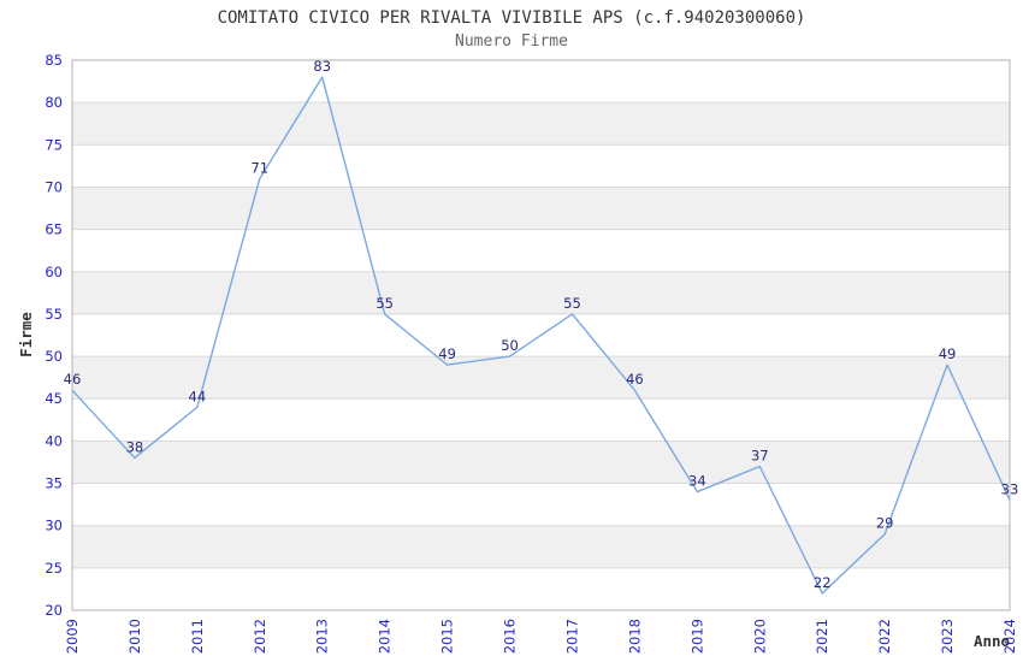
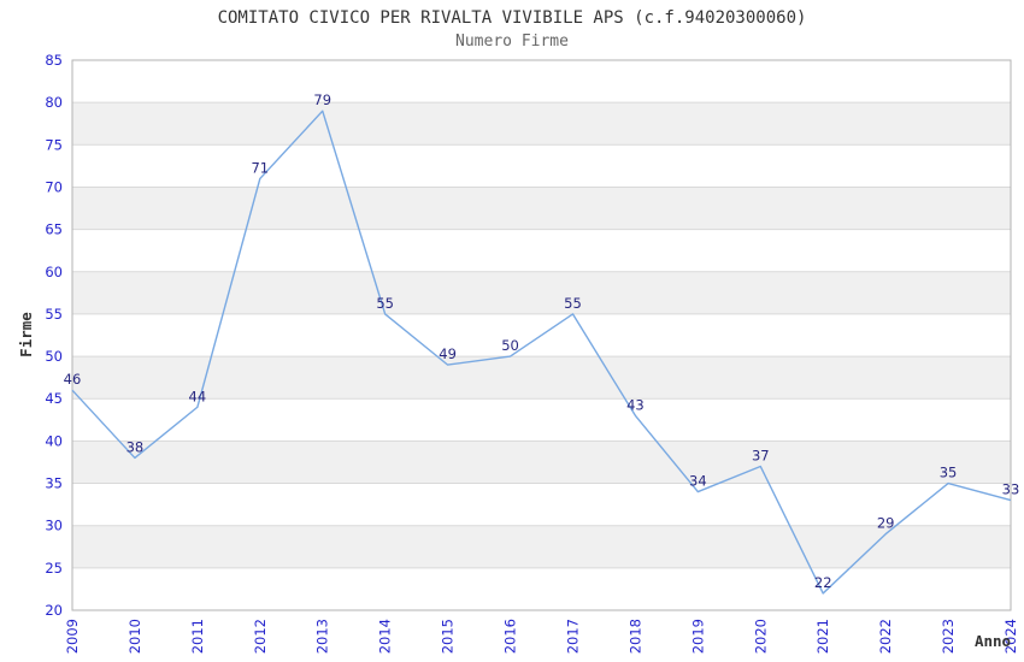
2013: 83 -> 79
2018: 46 -> 43
2023: 49 -> 35
